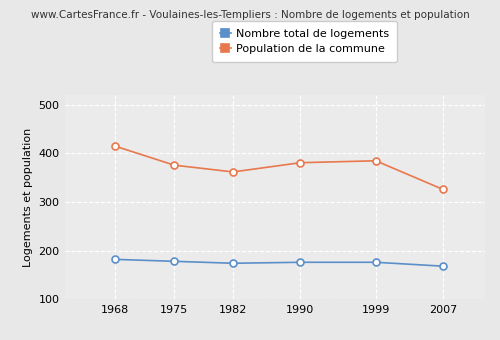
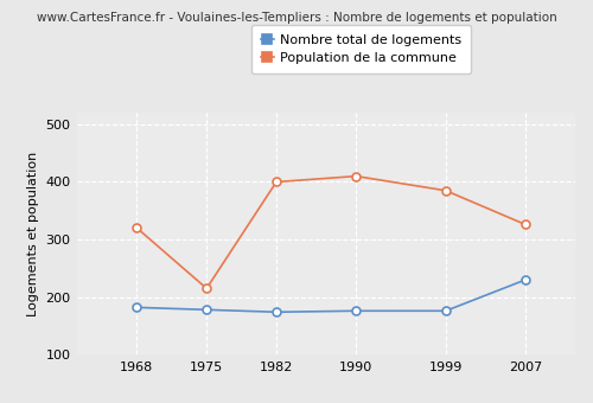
Population de la commune/1968: 415 -> 320
Population de la commune/1975: 376 -> 215
Population de la commune/1982: 362 -> 400
Population de la commune/1990: 381 -> 410
Nombre total de logements/2007: 168 -> 230
